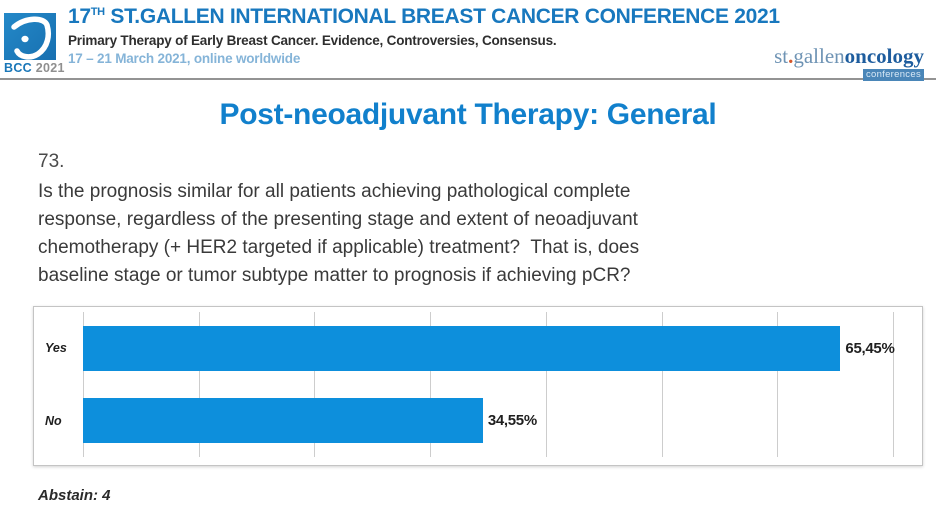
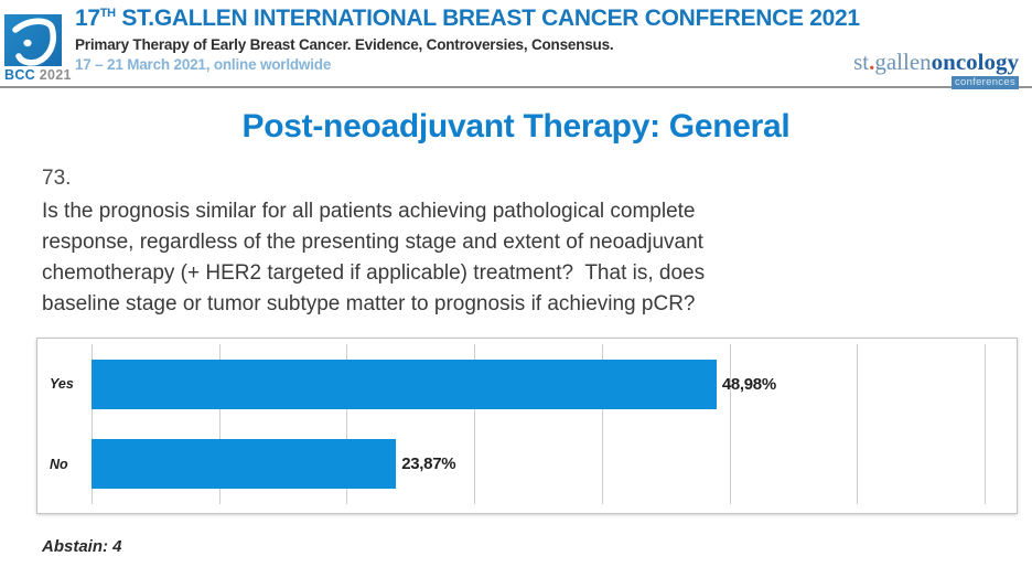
Yes: 65,45% -> 48,98%
No: 34,55% -> 23,87%
